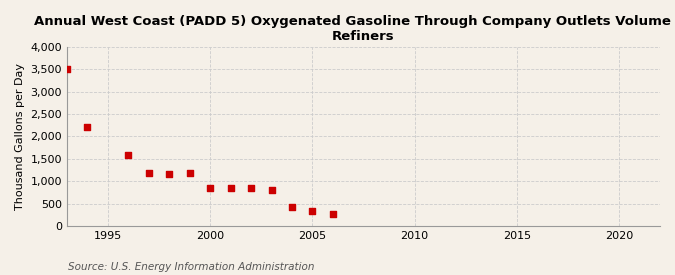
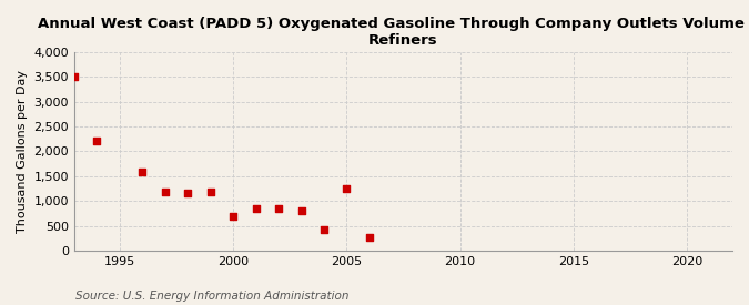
2000: 850 -> 700
2005: 340 -> 1,250
